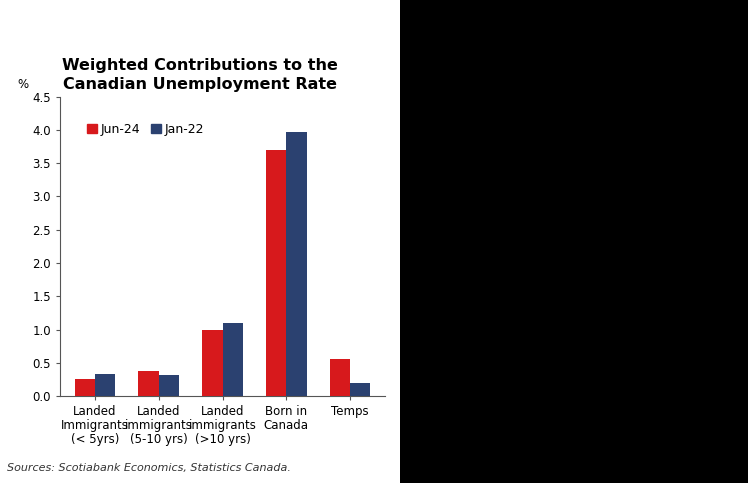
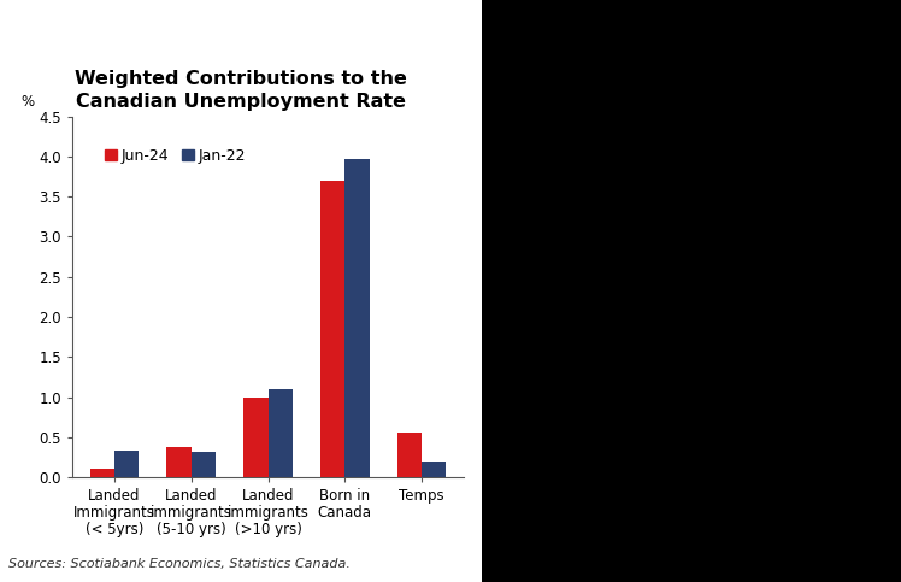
Jun-24/Landed Immigrants (< 5yrs): 0.26 -> 0.10
